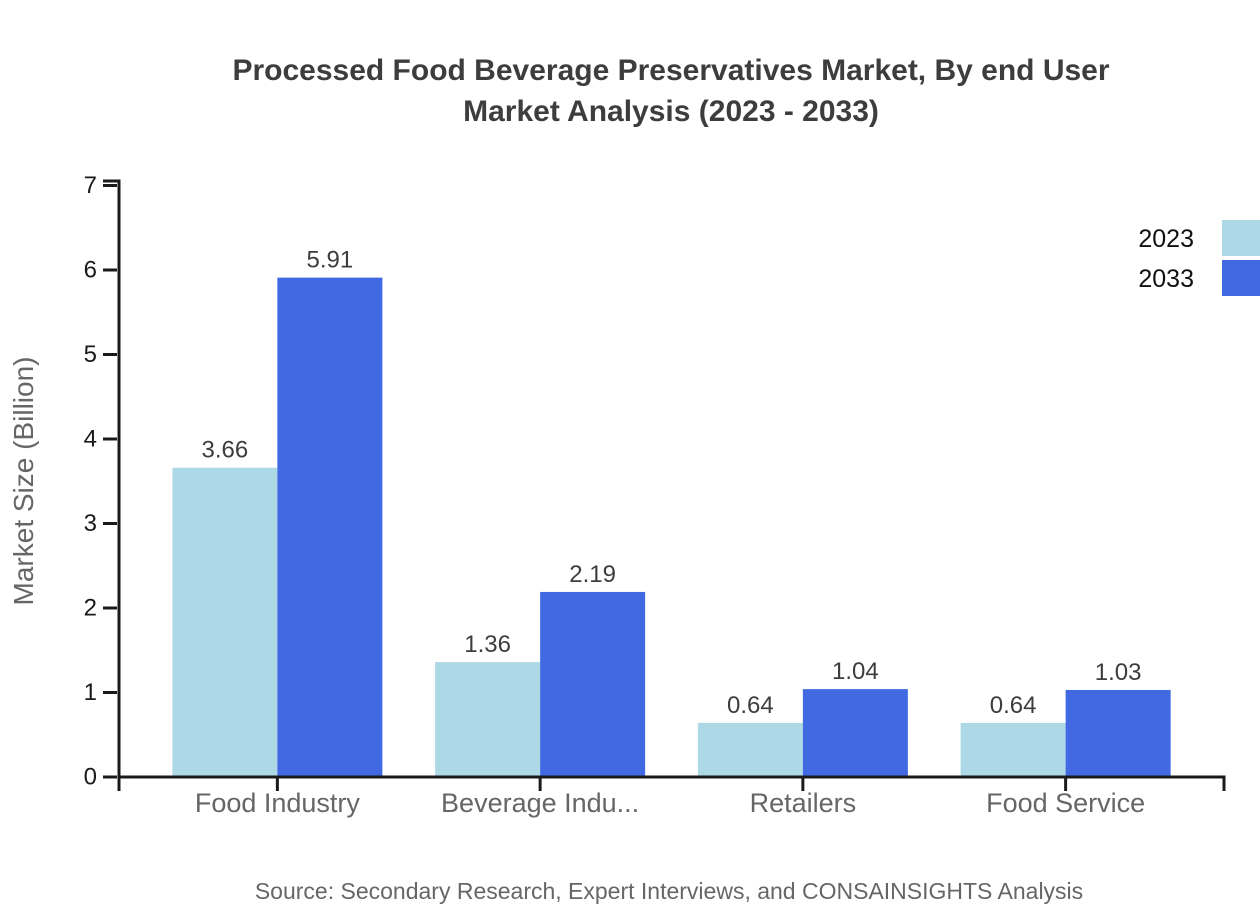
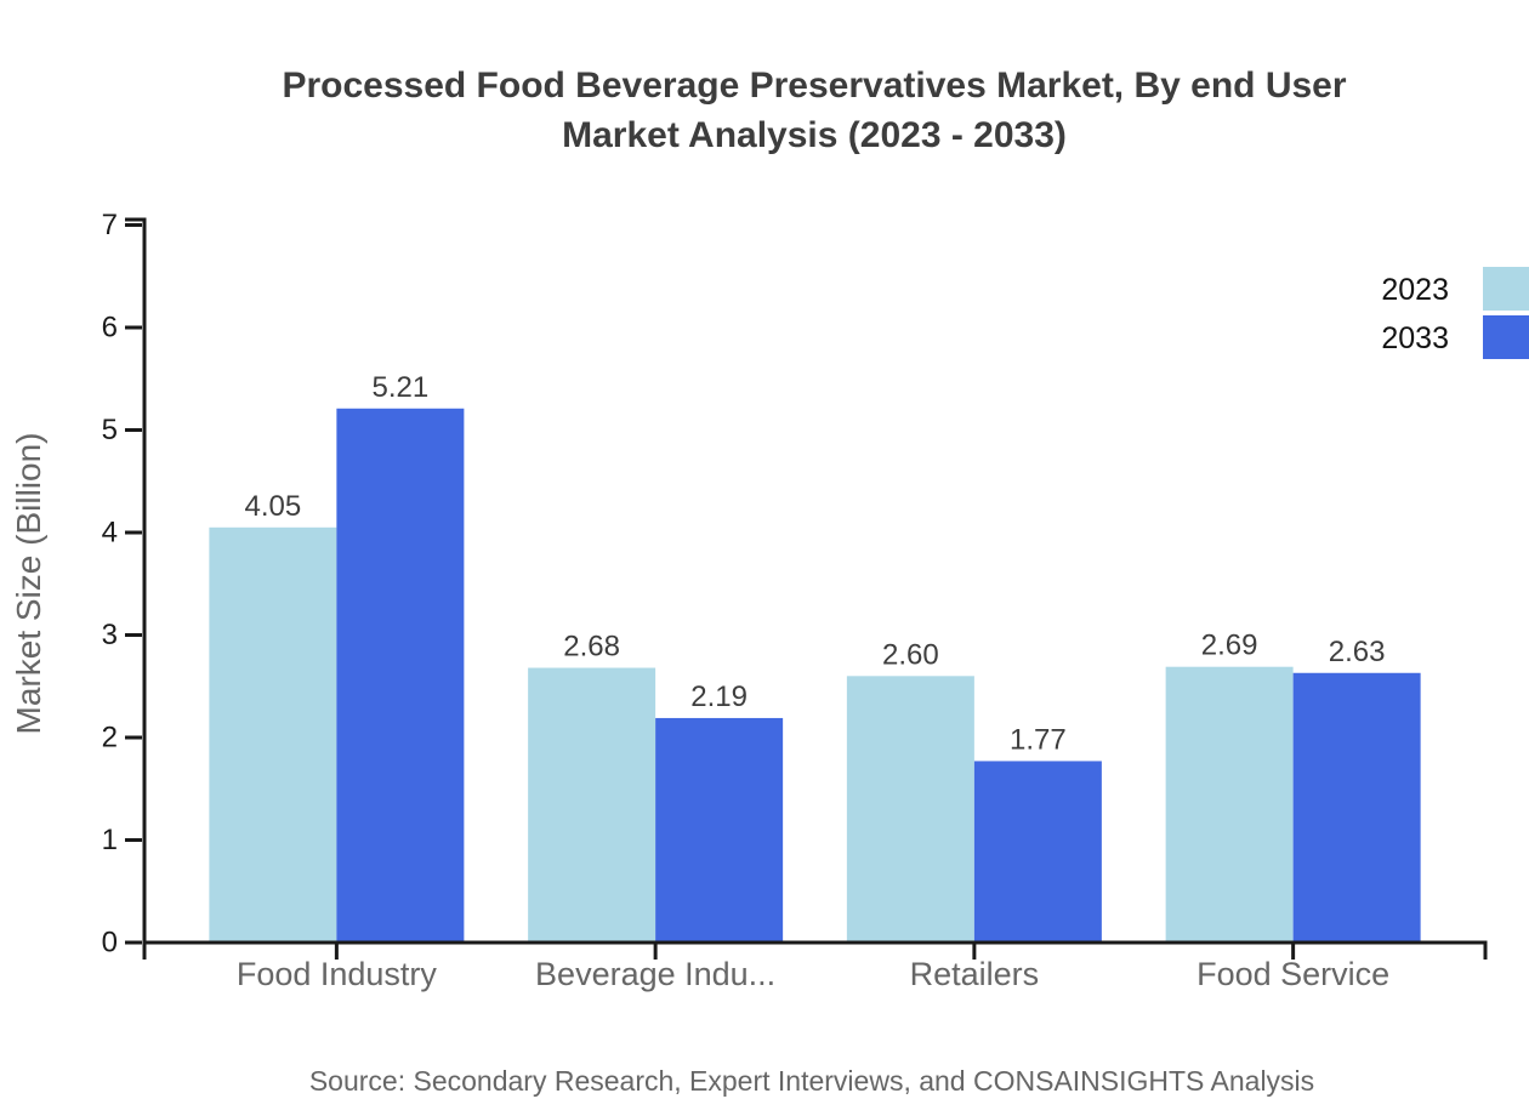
2023/Food Industry: 3.66 -> 4.05
2033/Food Industry: 5.91 -> 5.21
2023/Beverage Indu...: 1.36 -> 2.68
2023/Retailers: 0.64 -> 2.60
2033/Retailers: 1.04 -> 1.77
2023/Food Service: 0.64 -> 2.69
2033/Food Service: 1.03 -> 2.63
